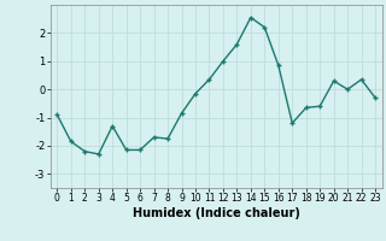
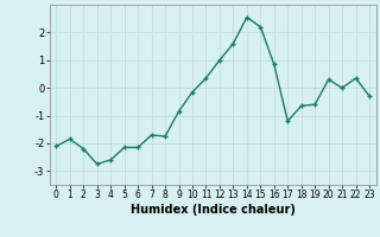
0: -0.90 -> -2.10
3: -2.30 -> -2.75
4: -1.30 -> -2.60
